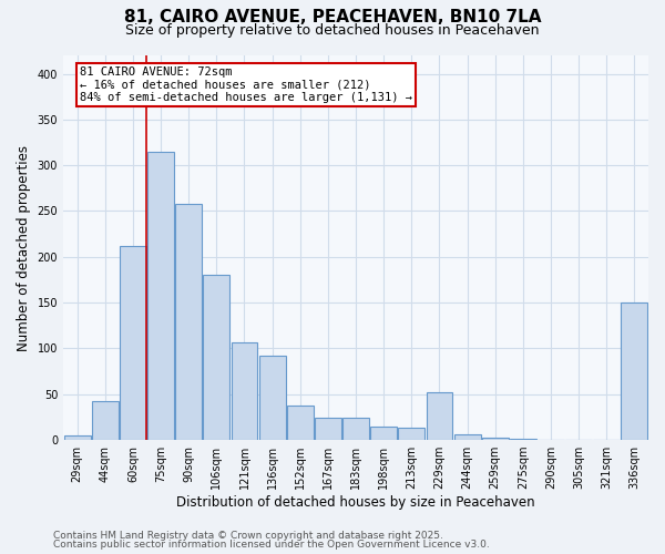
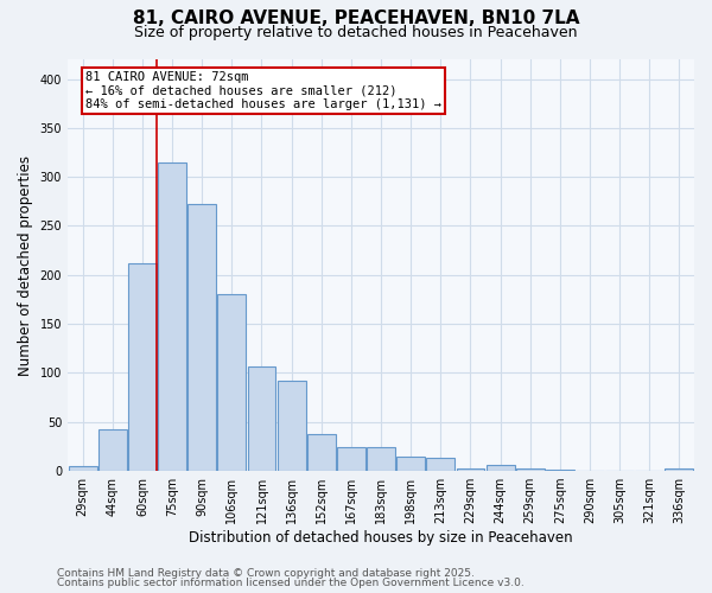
90sqm: 258 -> 272
229sqm: 52 -> 3
336sqm: 150 -> 3
